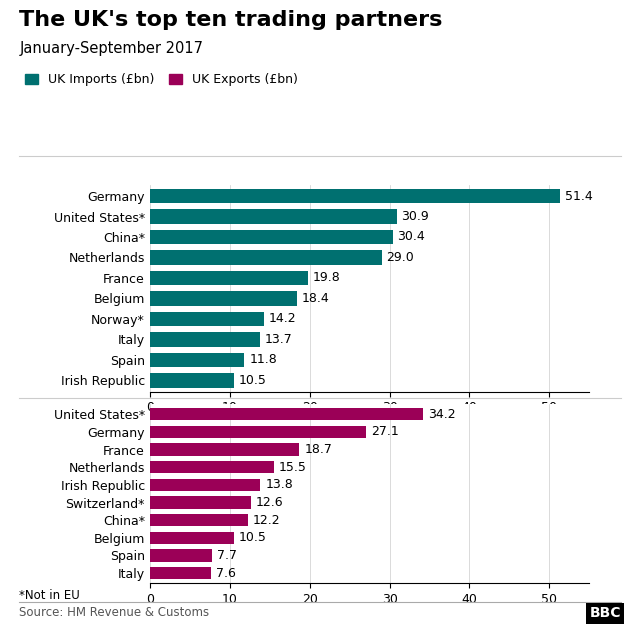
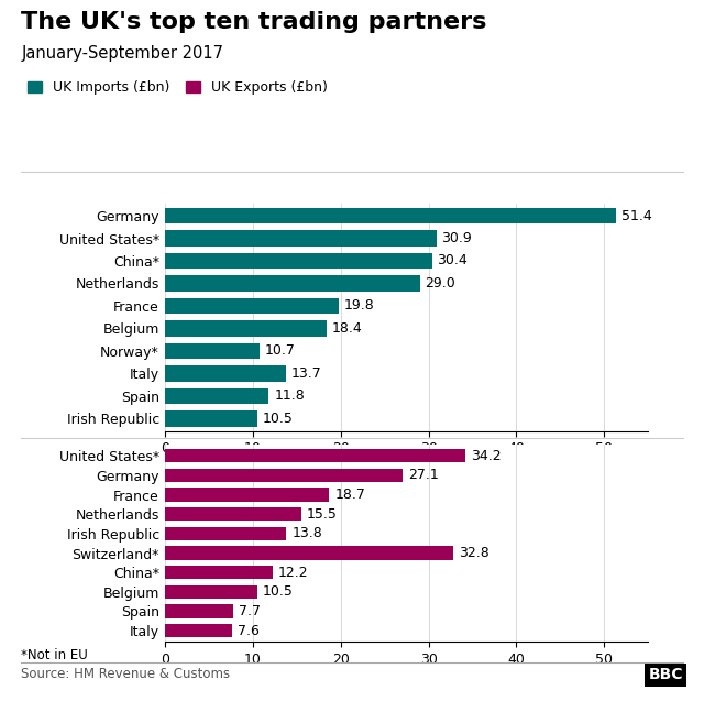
Norway*: 14.2 -> 10.7
Switzerland*: 12.6 -> 32.8
